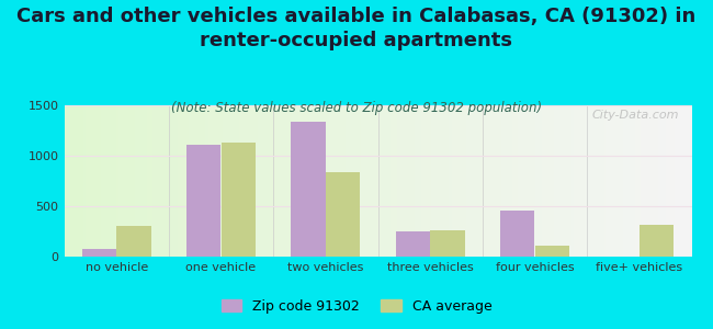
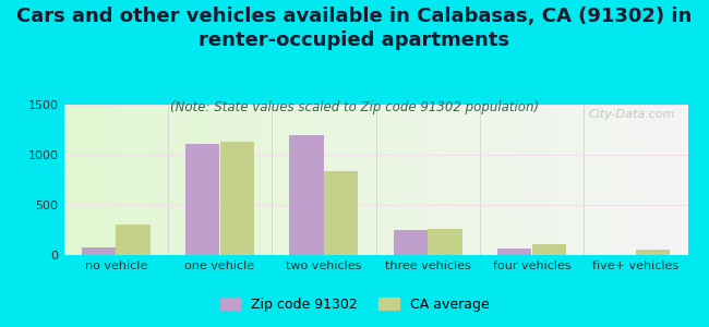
Zip code 91302/two vehicles: 1340 -> 1200
Zip code 91302/four vehicles: 460 -> 70
CA average/five+ vehicles: 320 -> 50
